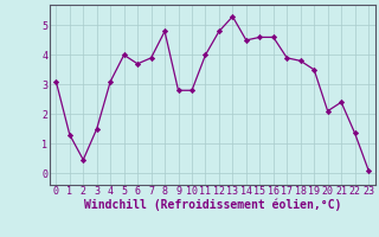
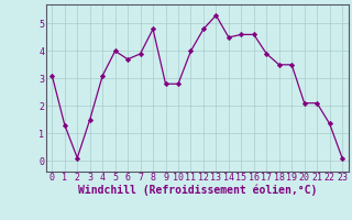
2: 0.45 -> 0.10
18: 3.80 -> 3.50
21: 2.40 -> 2.10
